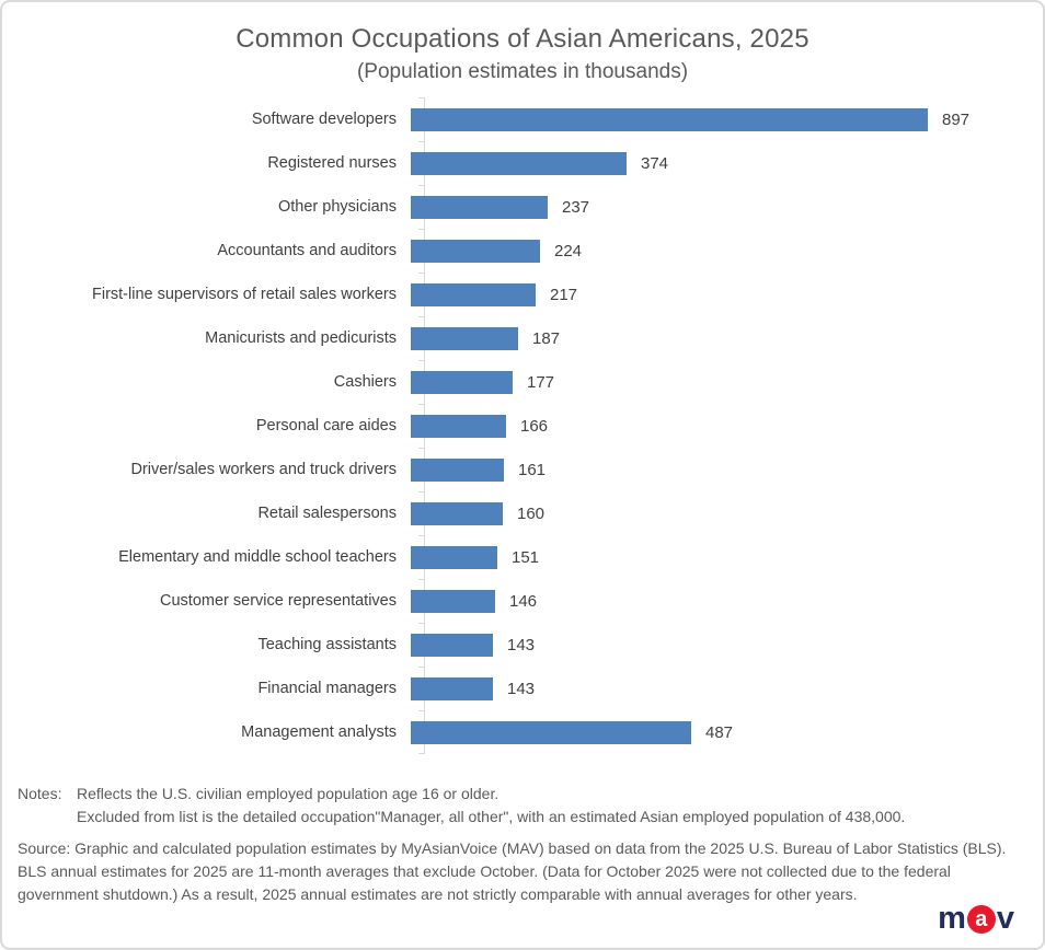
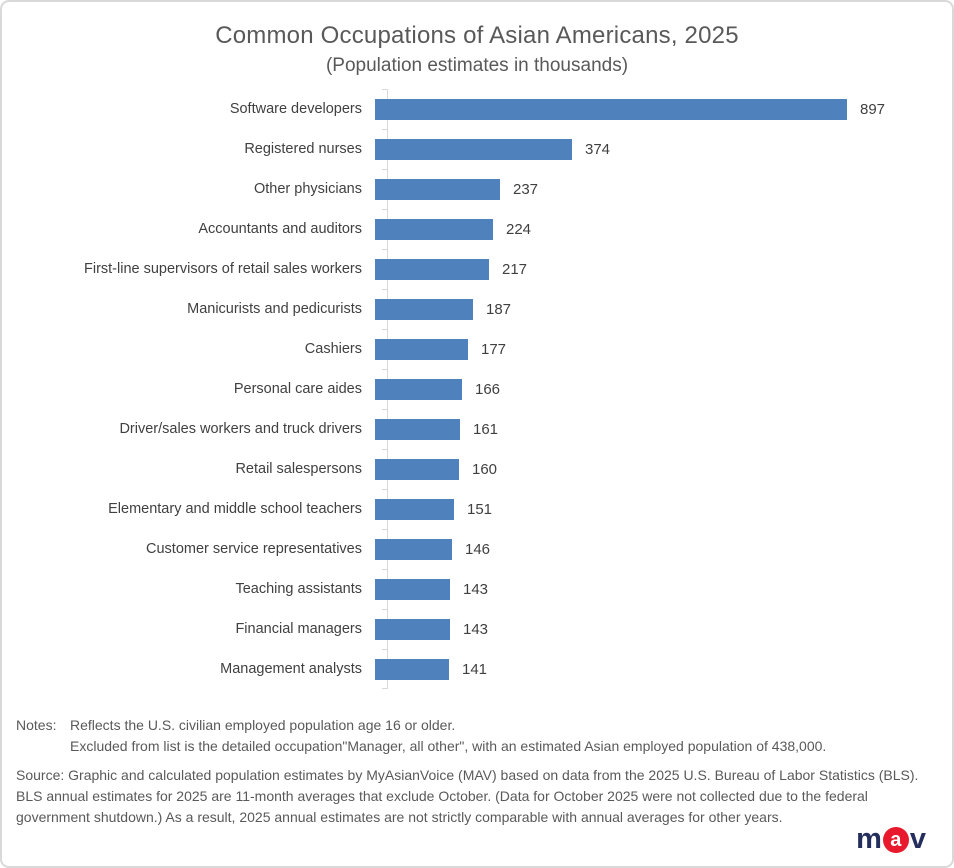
Management analysts: 487 -> 141
